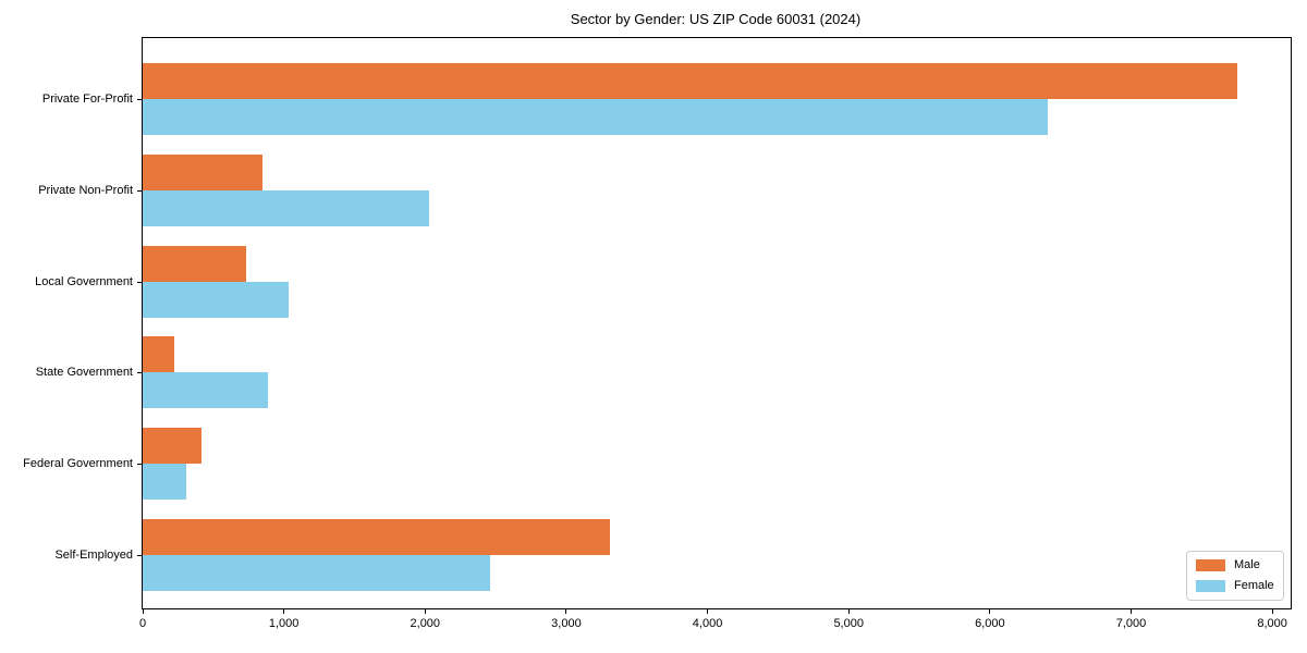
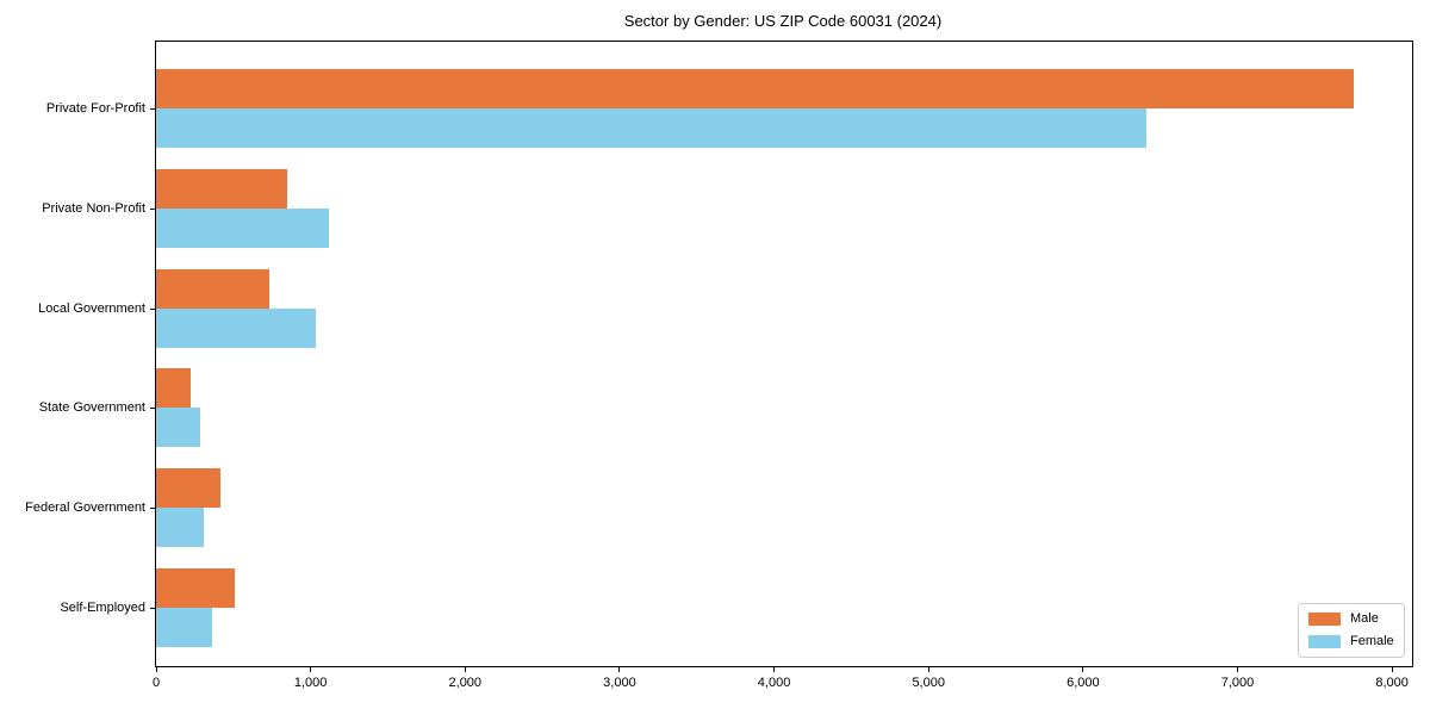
Female/Private Non-Profit: 2030 -> 1120
Female/State Government: 890 -> 280
Male/Self-Employed: 3310 -> 510
Female/Self-Employed: 2460 -> 360
